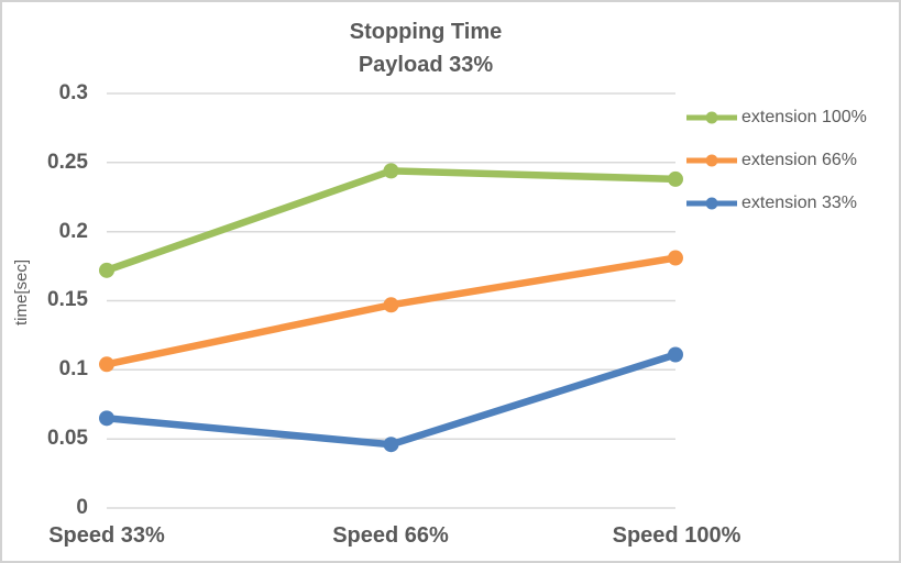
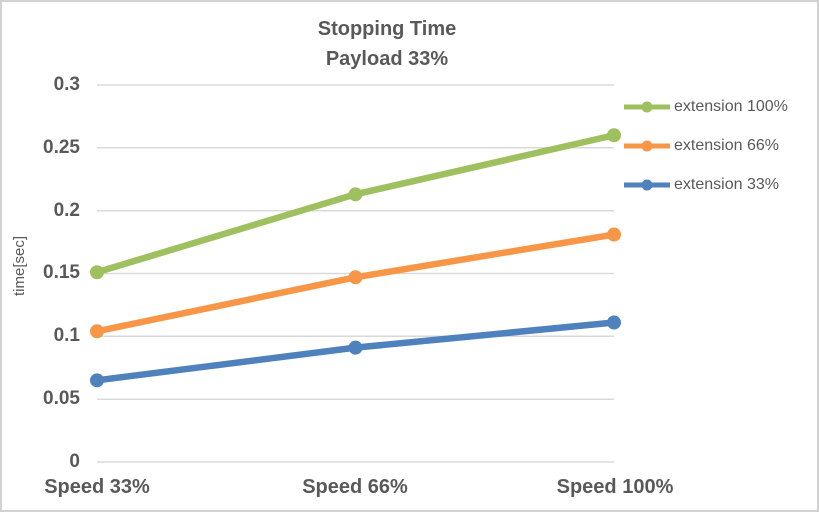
extension 100%/Speed 33%: 0.172 -> 0.151
extension 100%/Speed 66%: 0.244 -> 0.213
extension 33%/Speed 66%: 0.046 -> 0.091
extension 100%/Speed 100%: 0.238 -> 0.260
